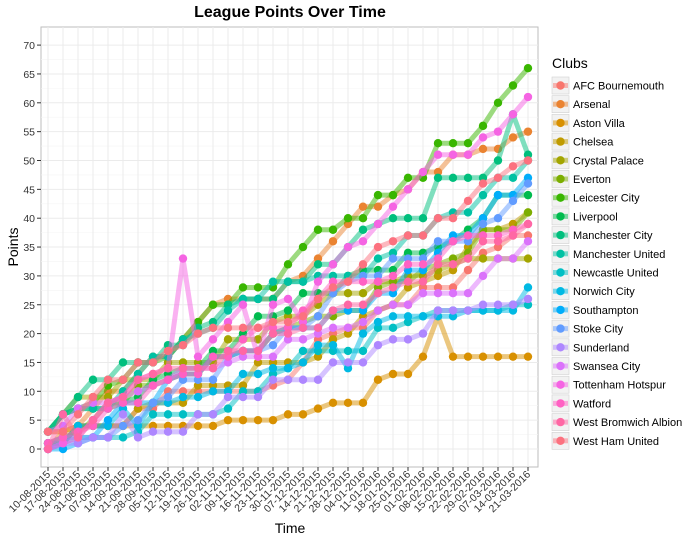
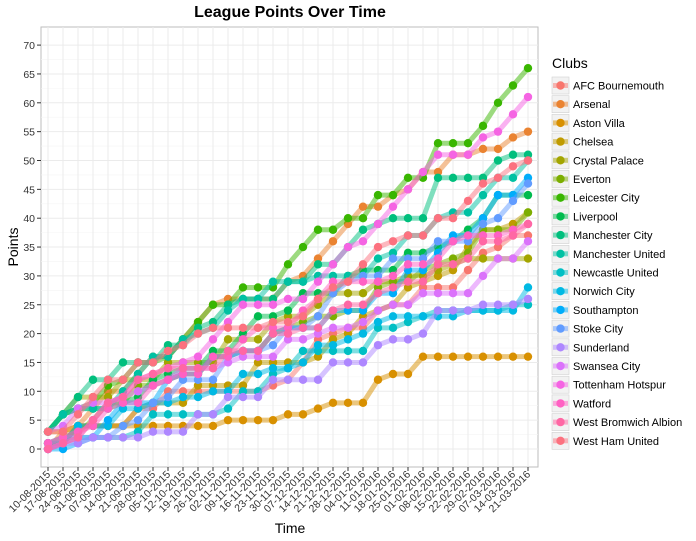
West Bromwich Albion/17-08-2015: 6 -> 1
Sunderland/14-09-2015: 6 -> 2
Norwich City/21-09-2015: 4 -> 7
Tottenham Hotspur/12-10-2015: 33 -> 15
Tottenham Hotspur/16-11-2015: 16 -> 25
Tottenham Hotspur/07-12-2015: 22 -> 26
Norwich City/28-12-2015: 14 -> 19
Aston Villa/08-02-2016: 23 -> 16
Manchester City/14-03-2016: 58 -> 51
